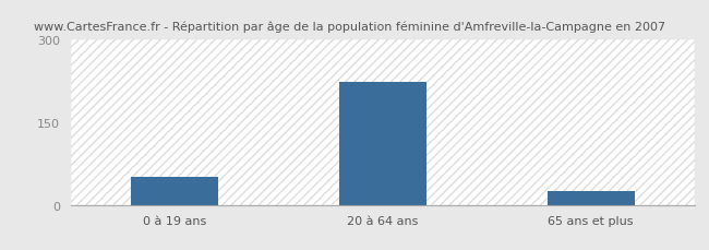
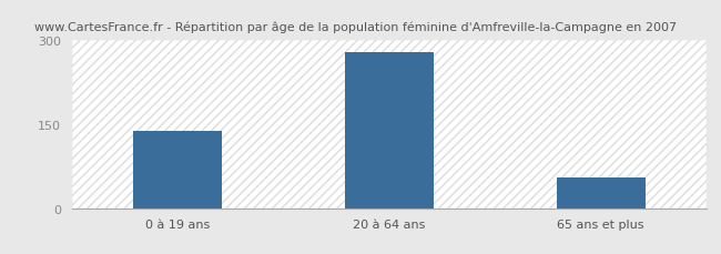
0 à 19 ans: 50 -> 138
20 à 64 ans: 222 -> 277
65 ans et plus: 24 -> 55
